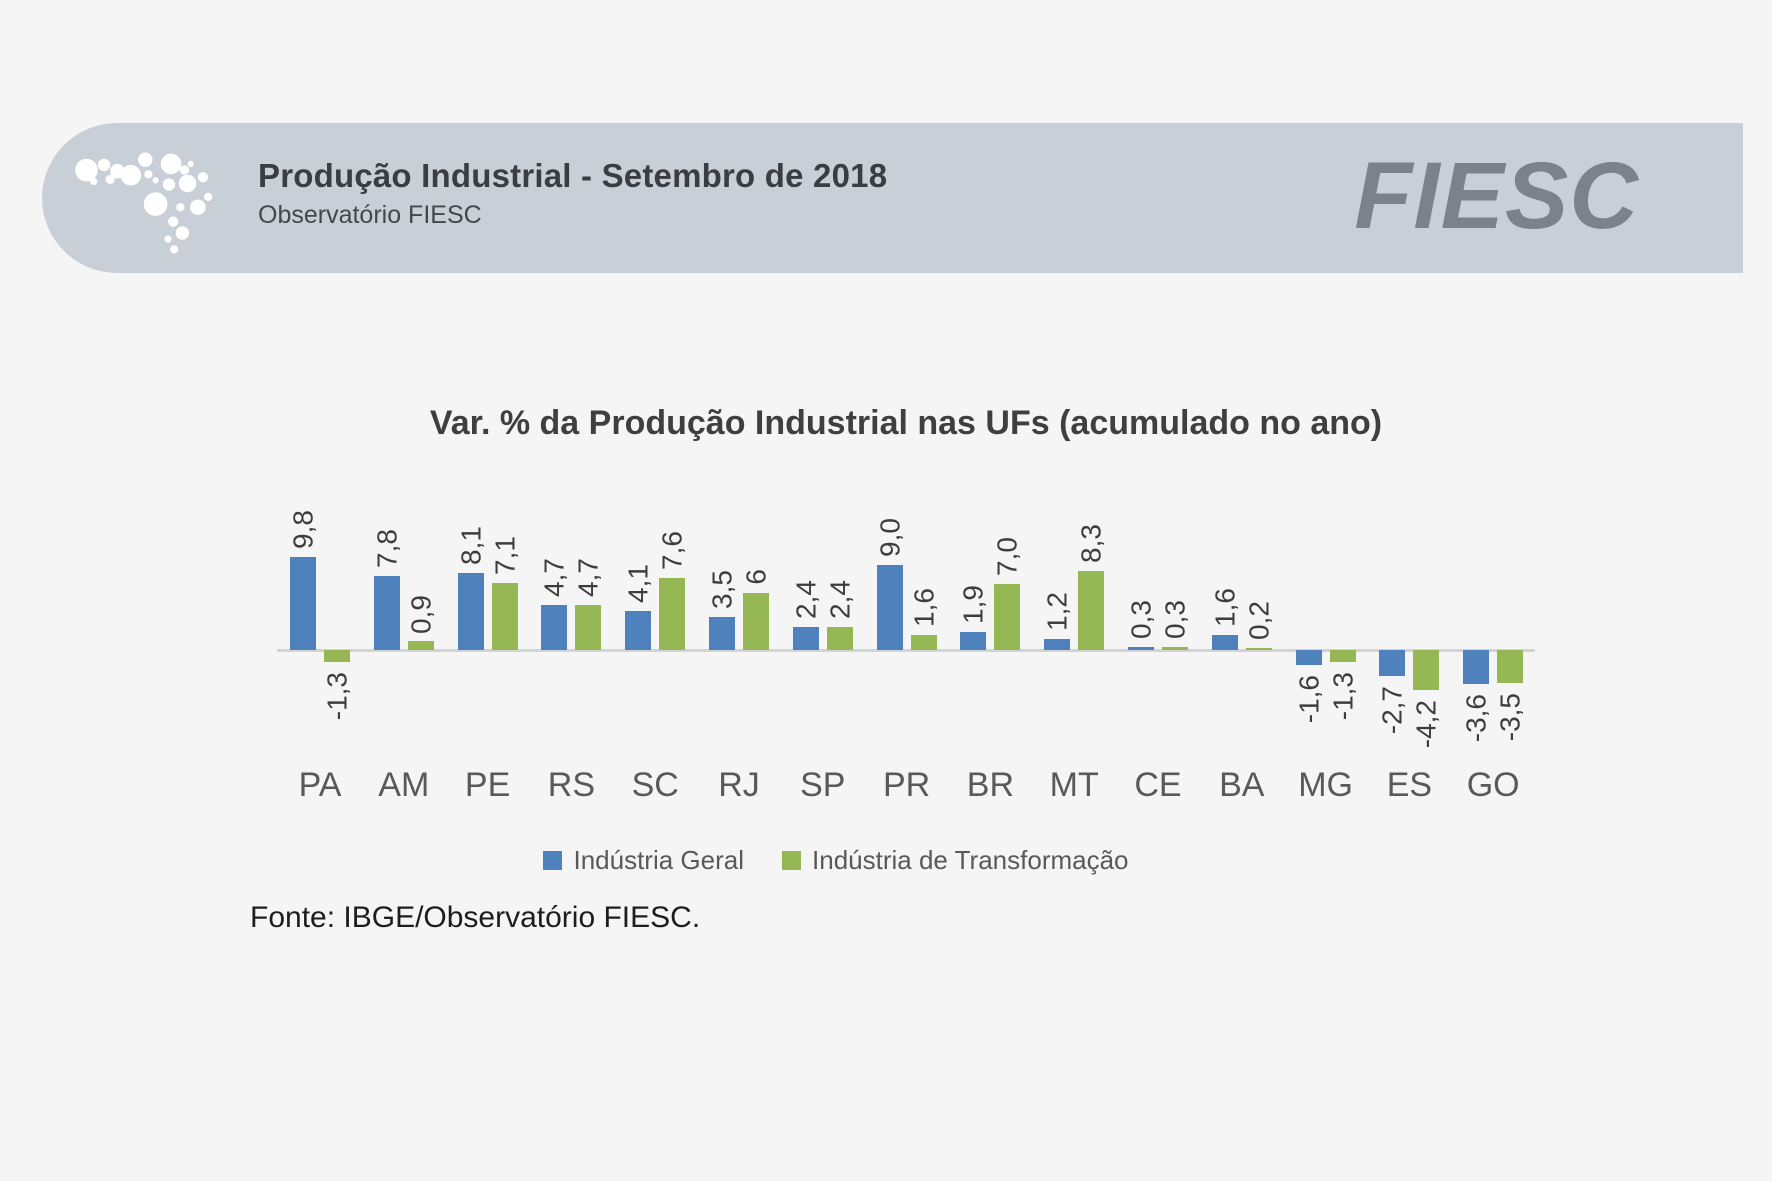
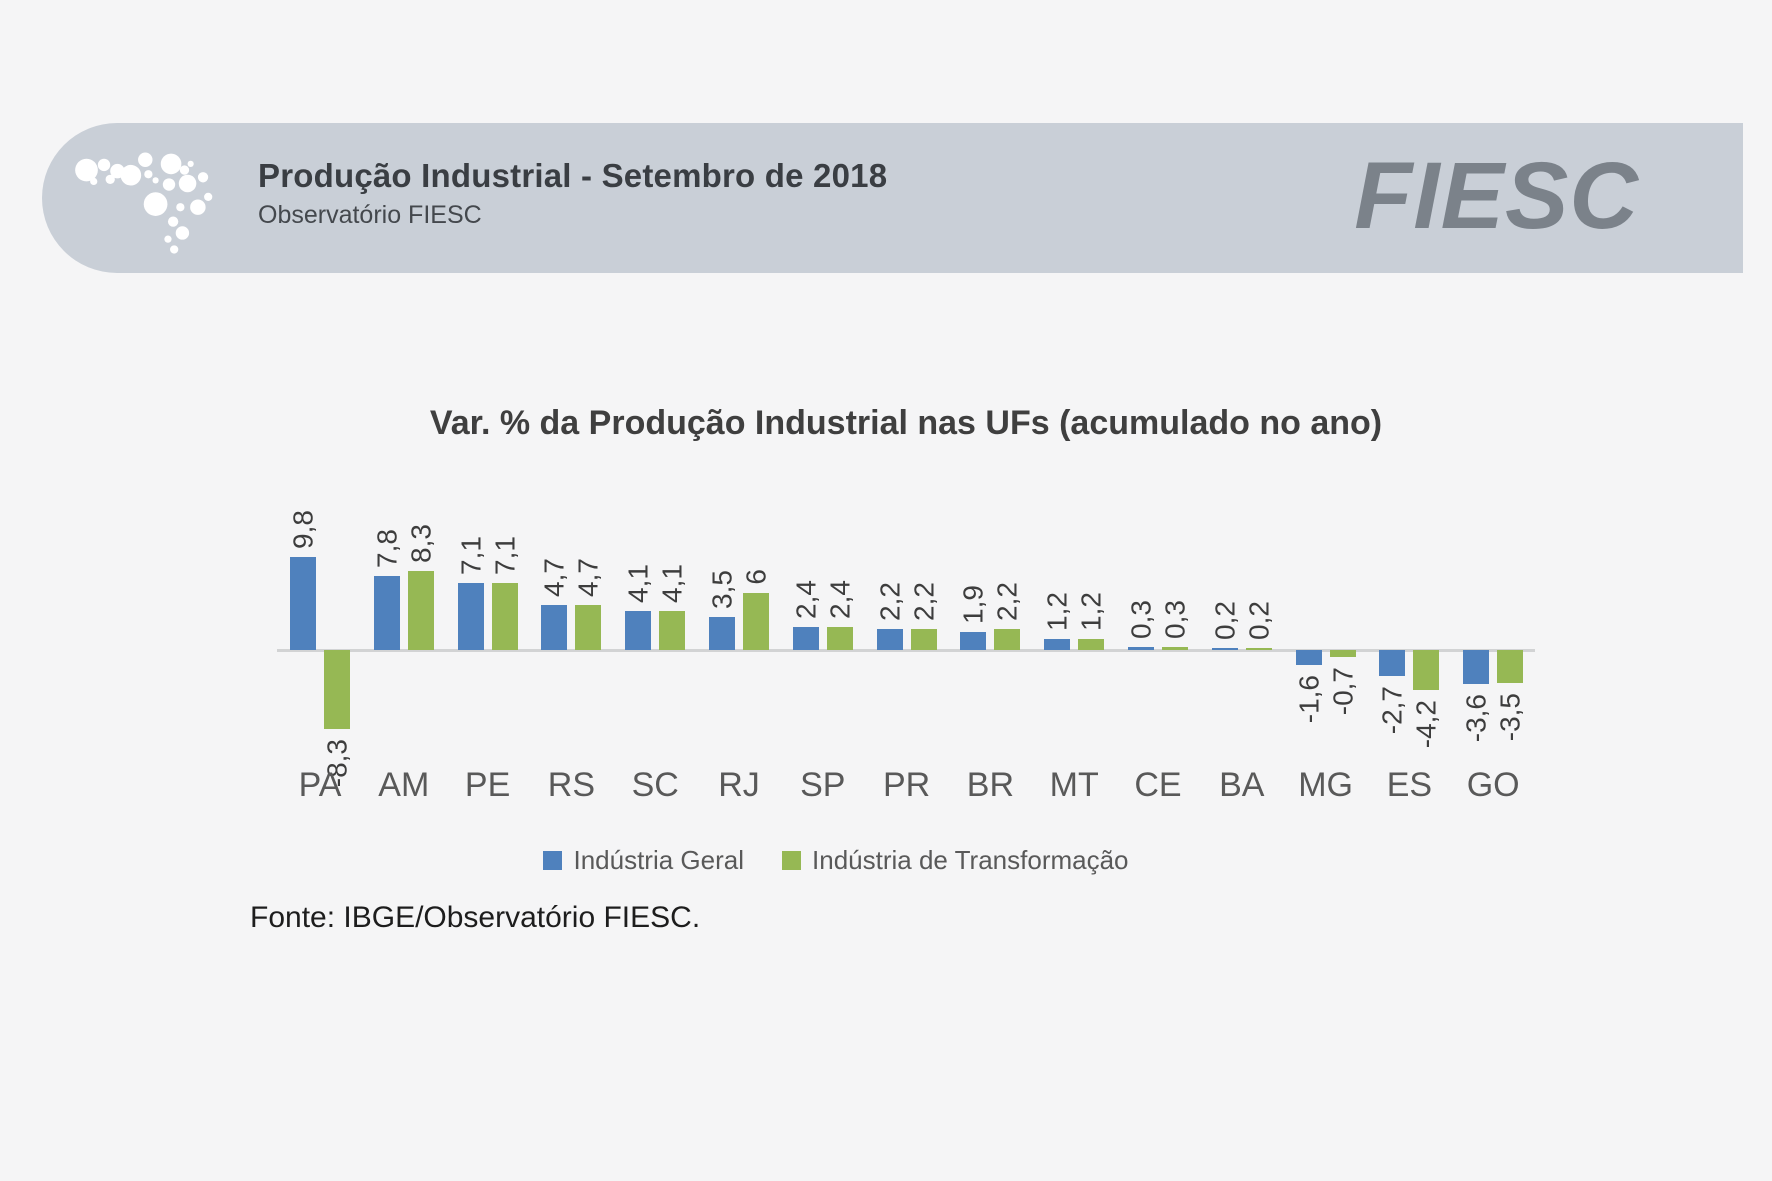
Indústria de Transformação/PA: -1,3 -> -8,3
Indústria de Transformação/AM: 0,9 -> 8,3
Indústria Geral/PE: 8,1 -> 7,1
Indústria de Transformação/SC: 7,6 -> 4,1
Indústria Geral/PR: 9,0 -> 2,2
Indústria de Transformação/PR: 1,6 -> 2,2
Indústria de Transformação/BR: 7,0 -> 2,2
Indústria de Transformação/MT: 8,3 -> 1,2
Indústria Geral/BA: 1,6 -> 0,2
Indústria de Transformação/MG: -1,3 -> -0,7
